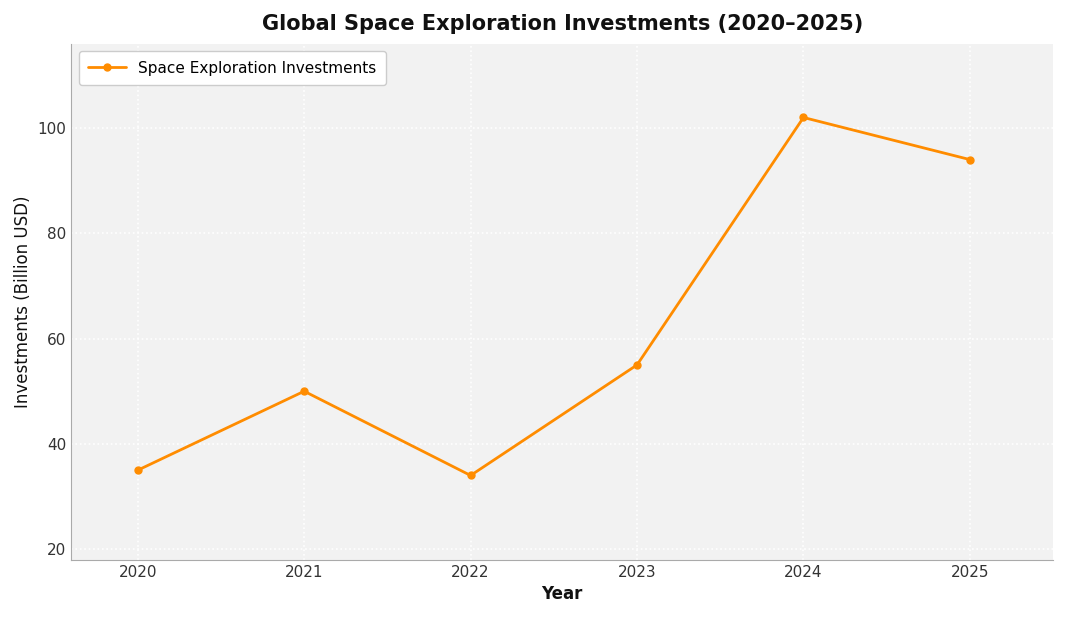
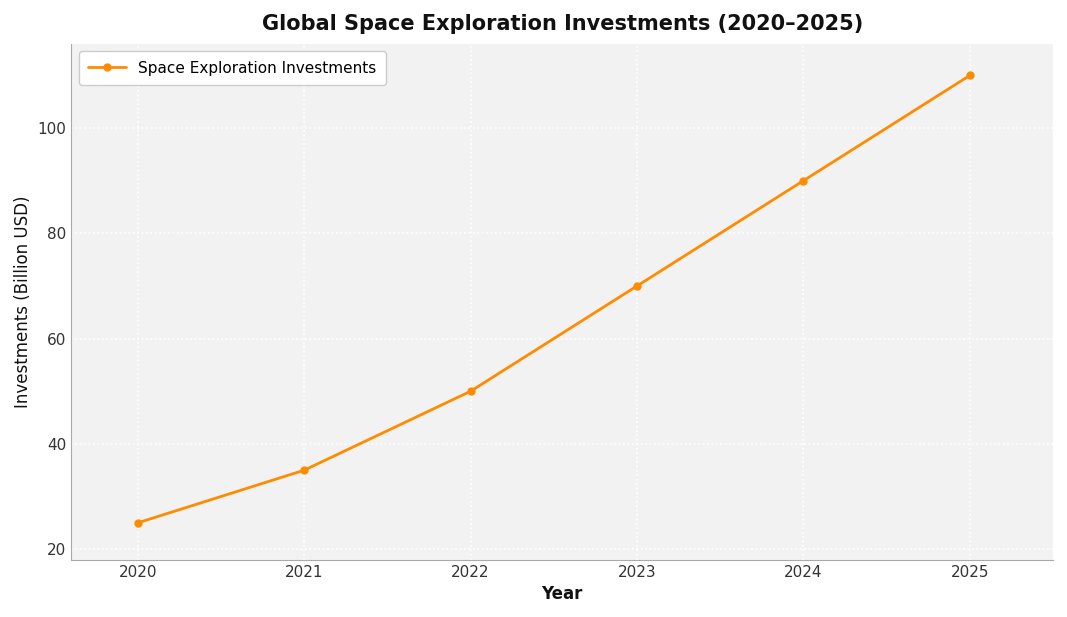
2020: 35 -> 25
2021: 50 -> 35
2022: 34 -> 50
2023: 55 -> 70
2024: 102 -> 90
2025: 94 -> 110
